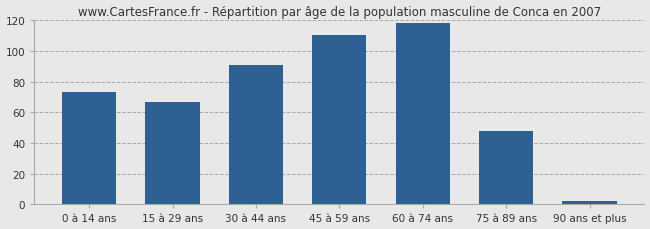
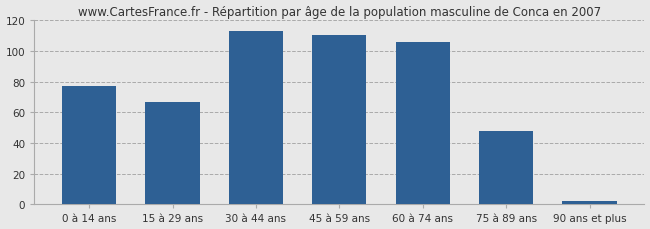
0 à 14 ans: 73 -> 77
30 à 44 ans: 91 -> 113
60 à 74 ans: 118 -> 106
